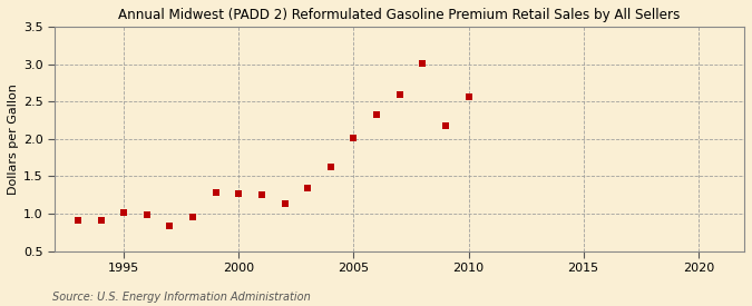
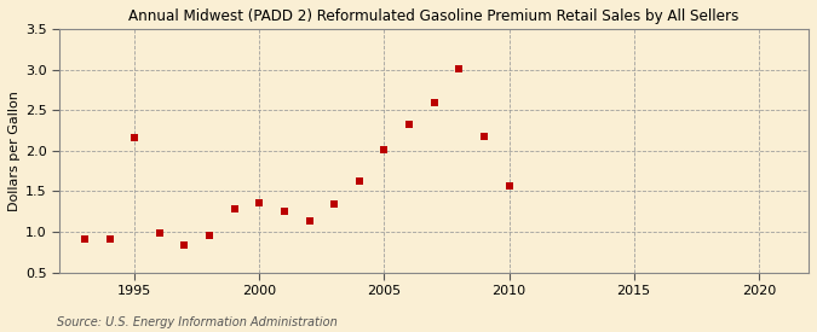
1995: 1.01 -> 2.16
2000: 1.27 -> 1.36
2010: 2.56 -> 1.56
